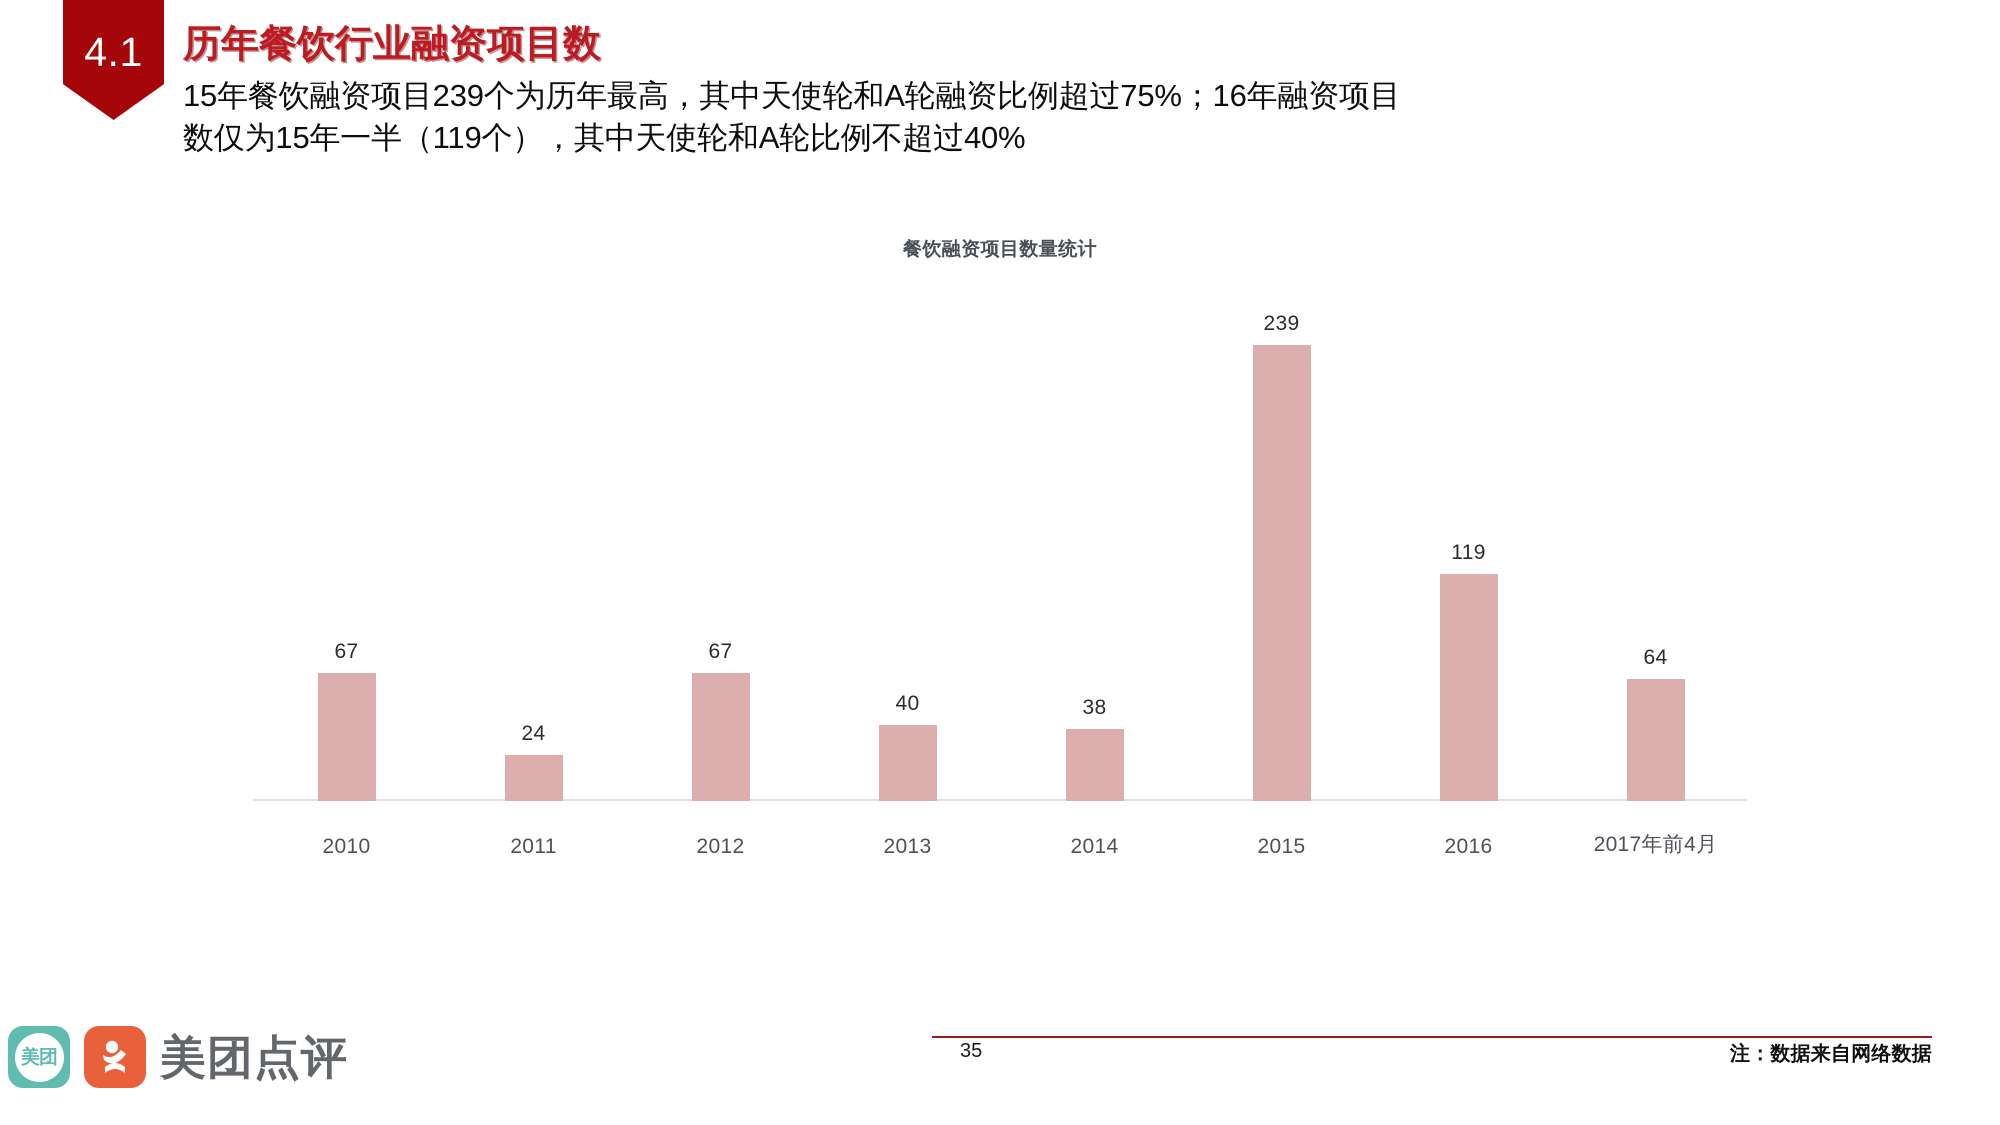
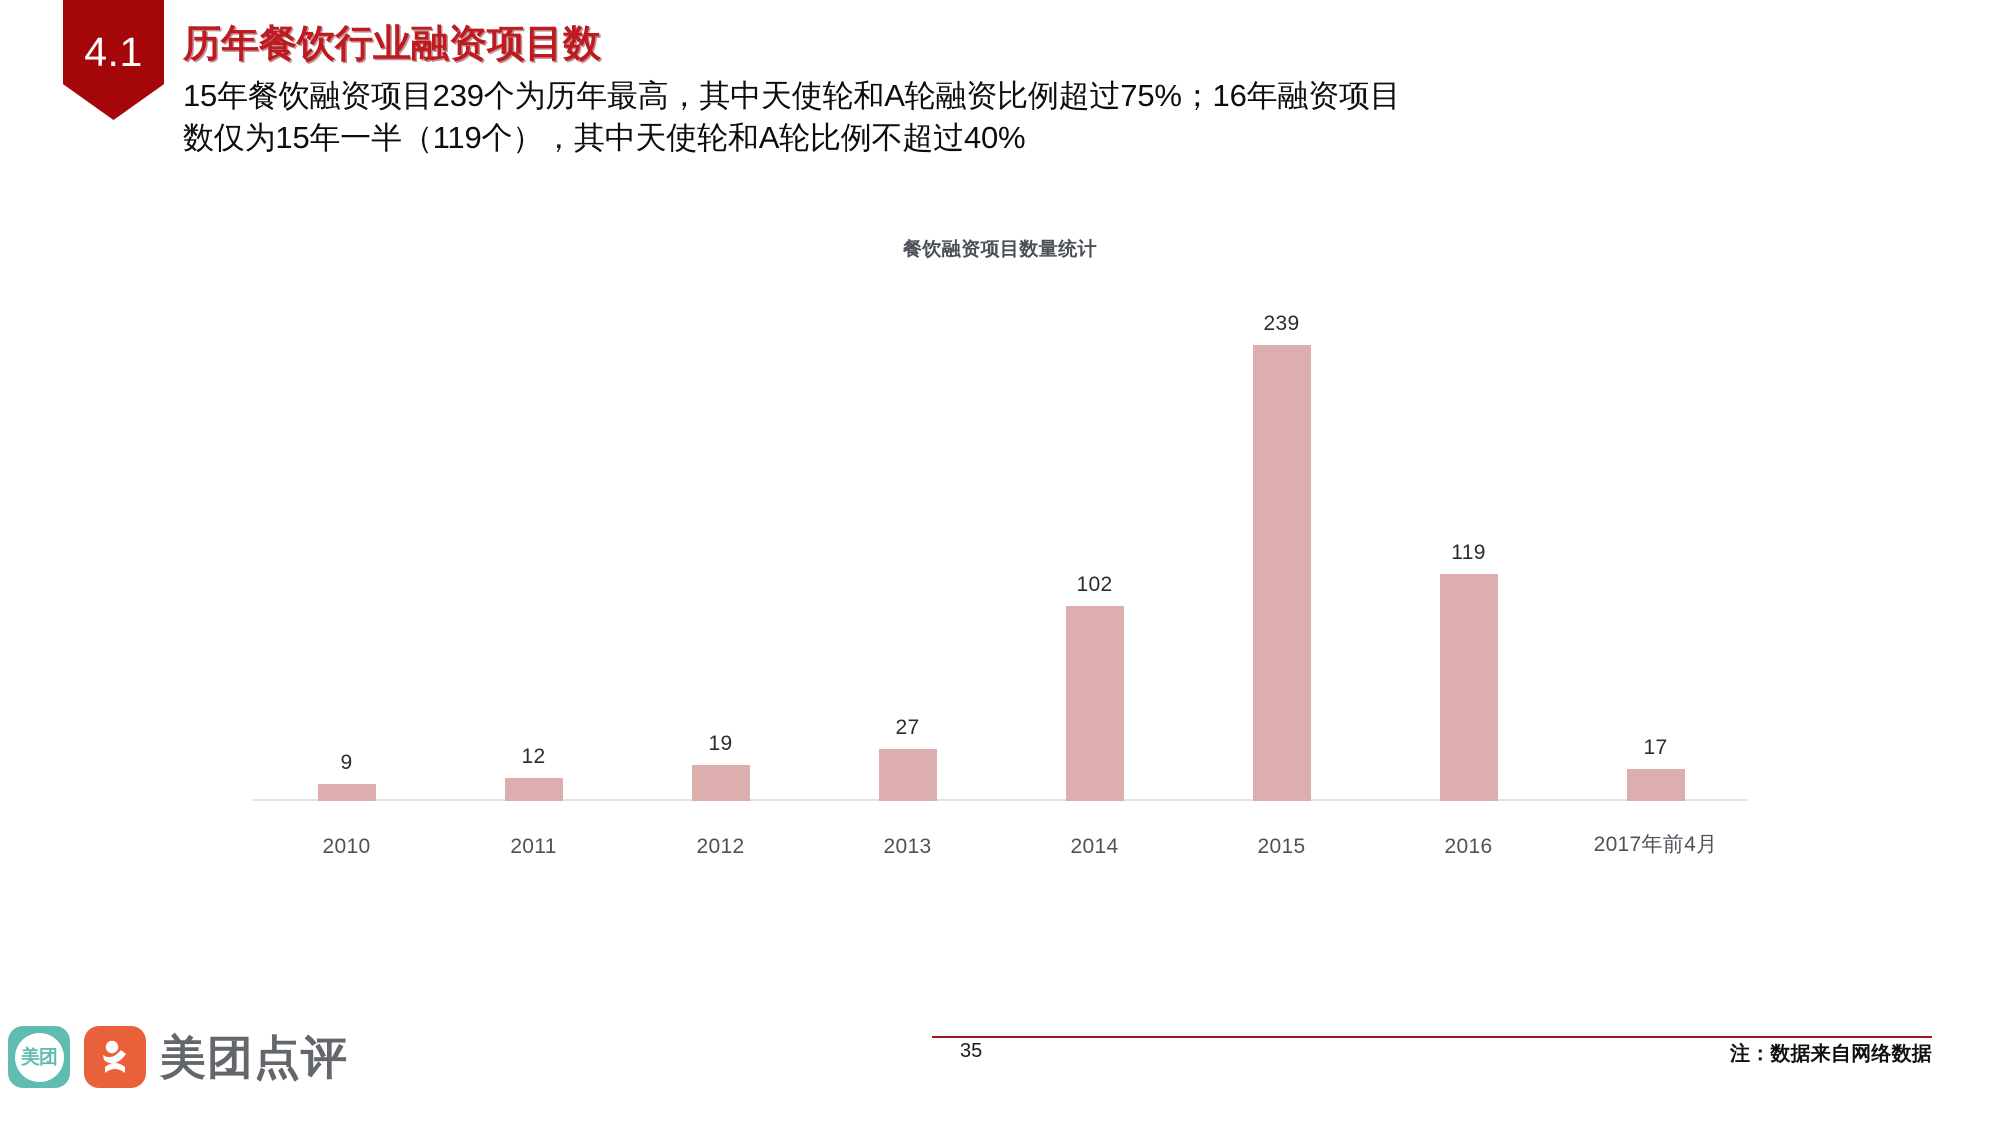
2010: 67 -> 9
2011: 24 -> 12
2012: 67 -> 19
2013: 40 -> 27
2014: 38 -> 102
2017年前4月: 64 -> 17
